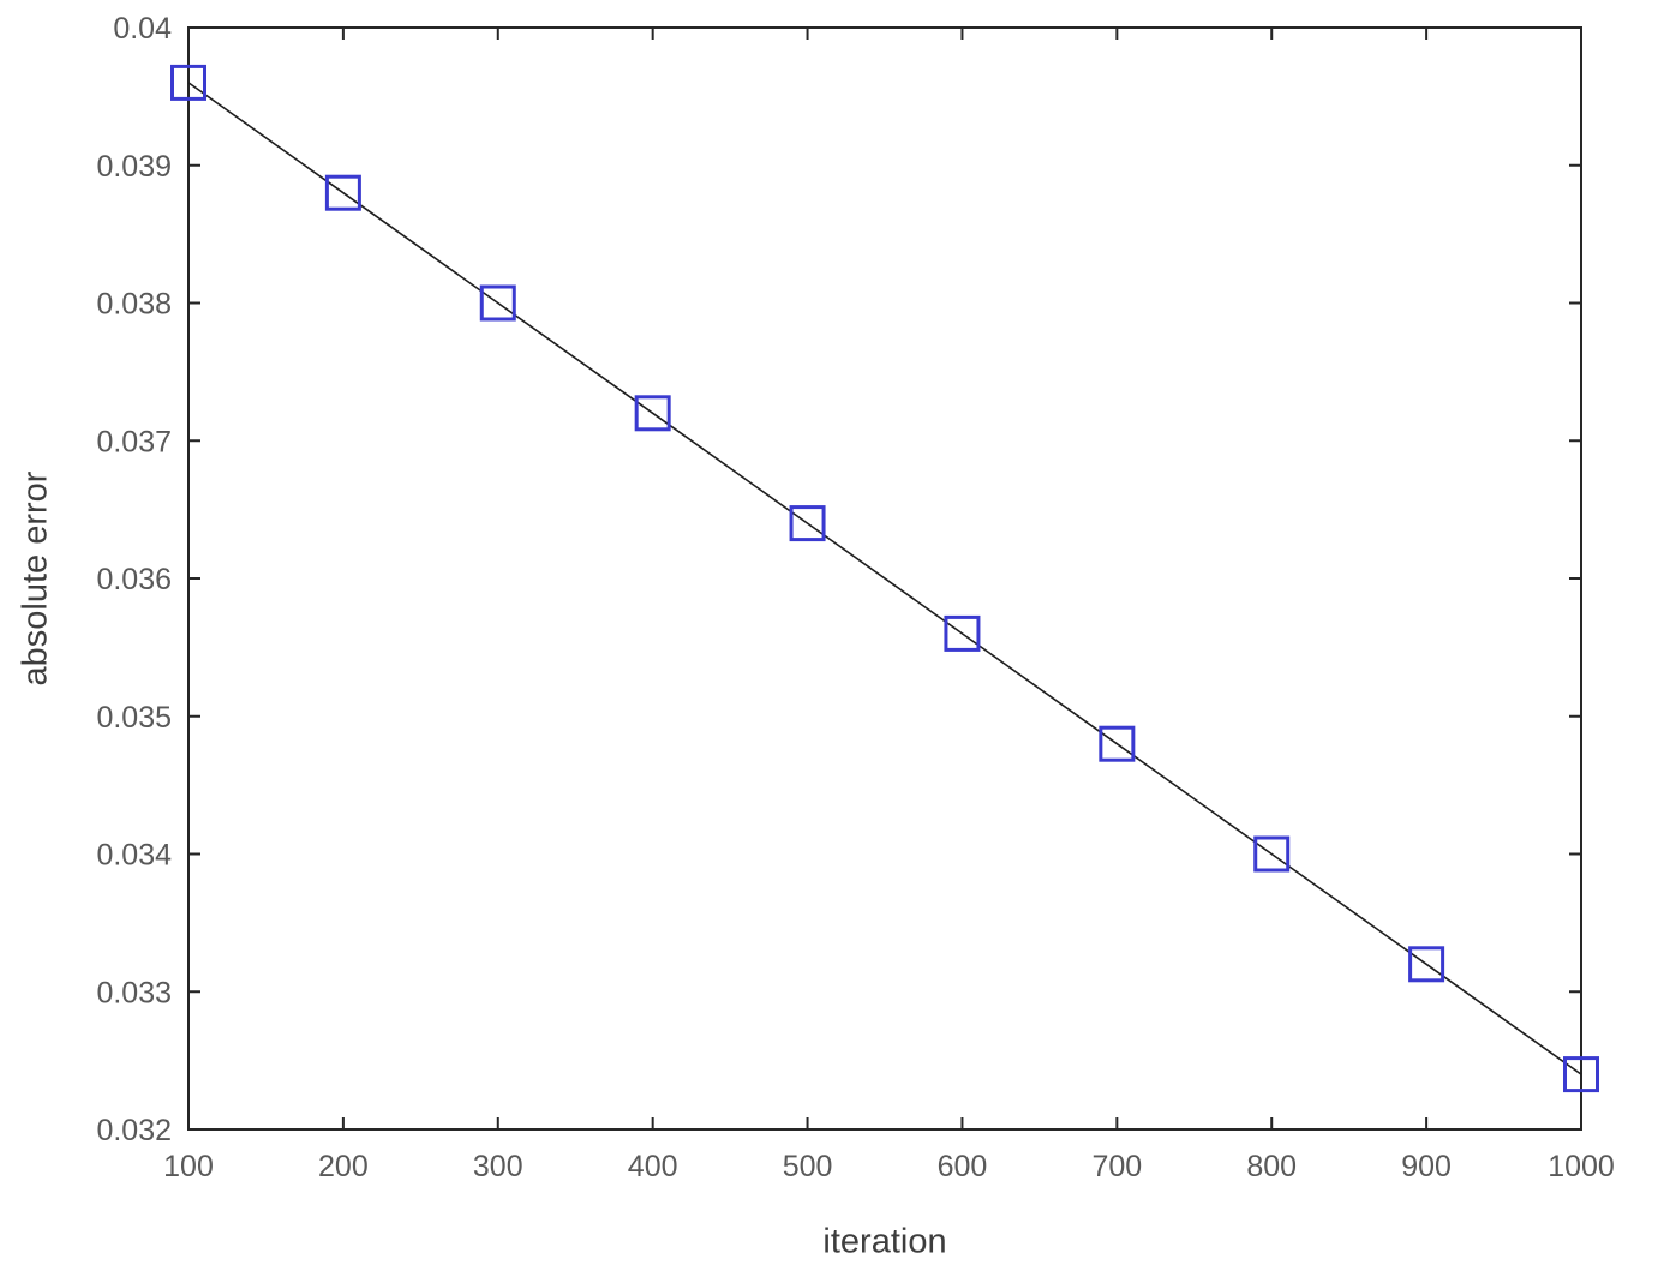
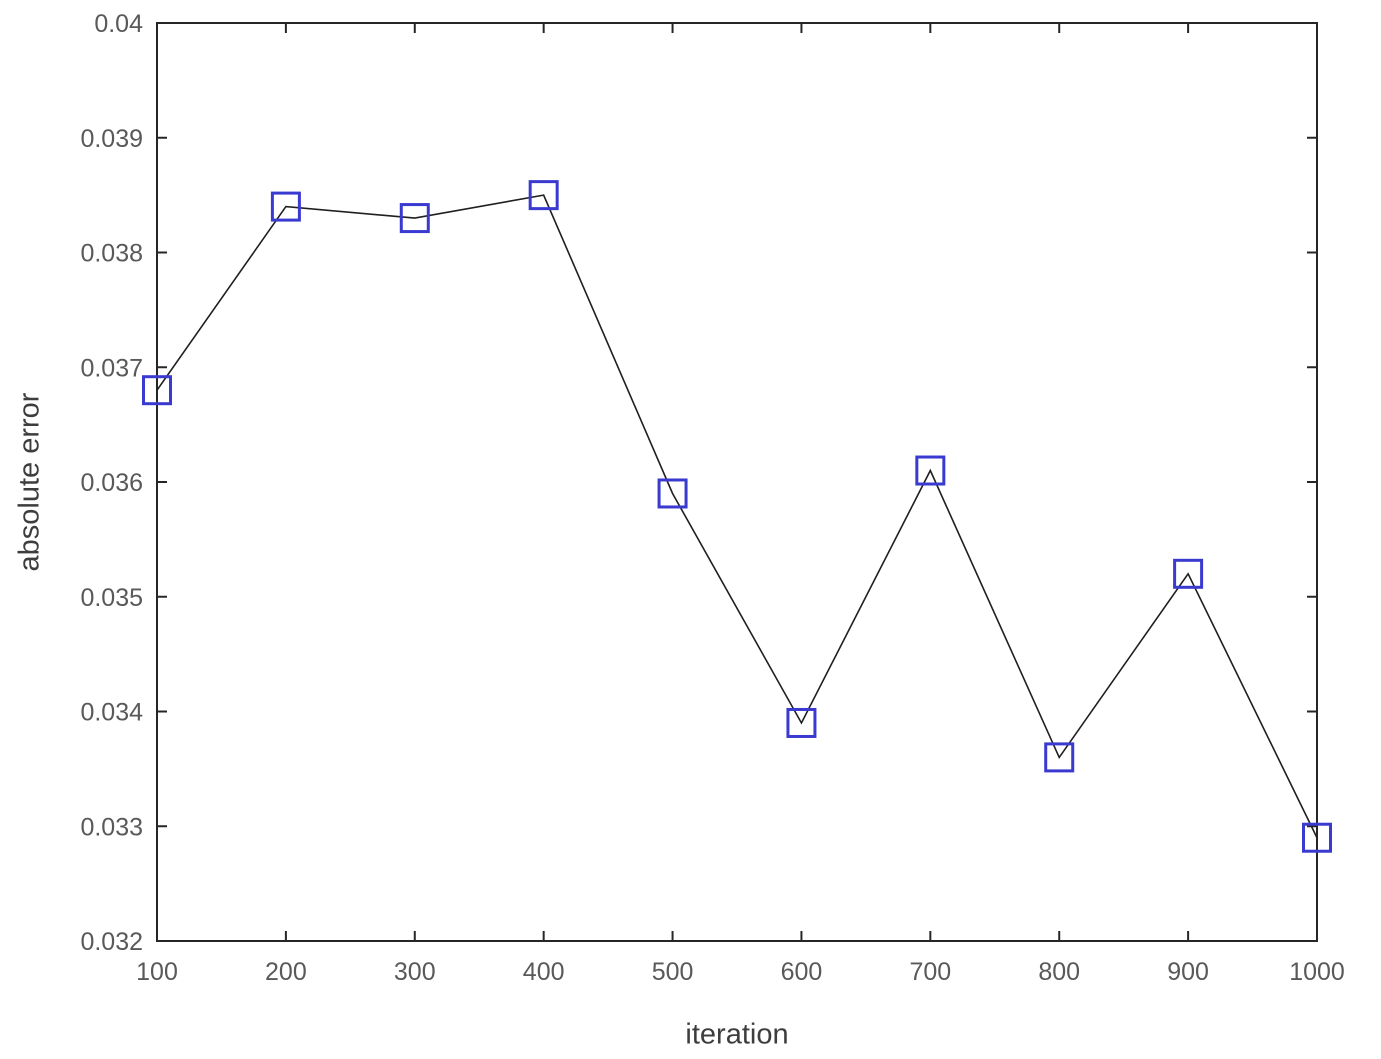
100: 0.0396 -> 0.0368
200: 0.0388 -> 0.0384
300: 0.0380 -> 0.0383
400: 0.0372 -> 0.0385
500: 0.0364 -> 0.0359
600: 0.0356 -> 0.0339
700: 0.0348 -> 0.0361
800: 0.0340 -> 0.0336
900: 0.0332 -> 0.0352
1000: 0.0324 -> 0.0329
